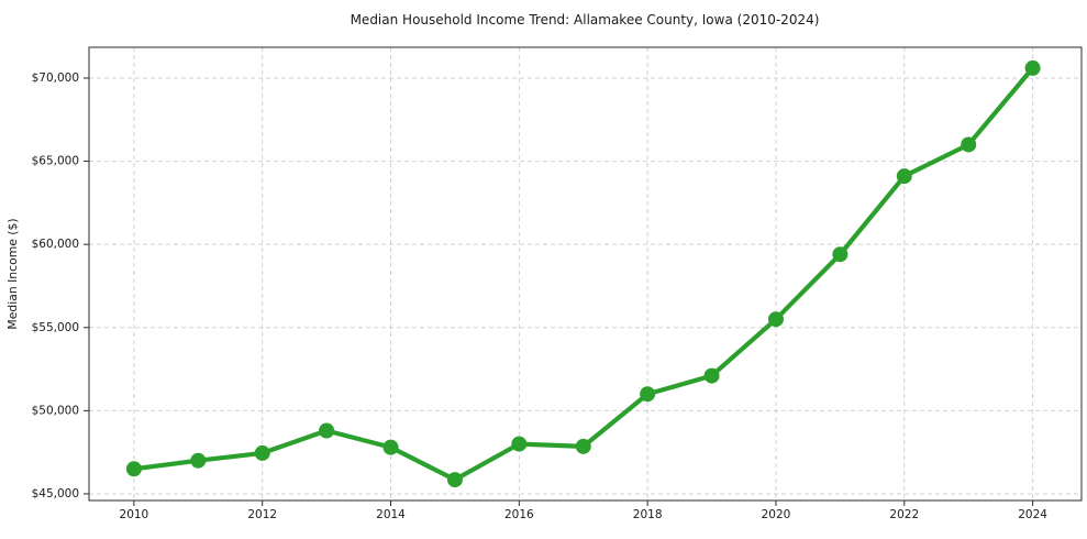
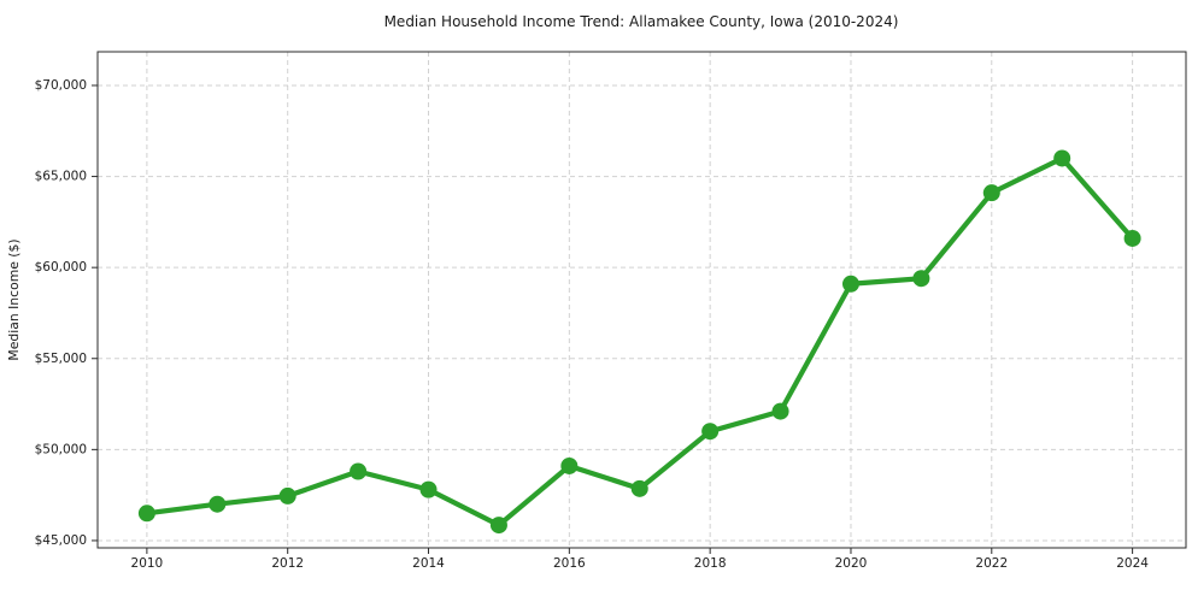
2016: $48000 -> $49100
2020: $55500 -> $59100
2024: $70600 -> $61600
